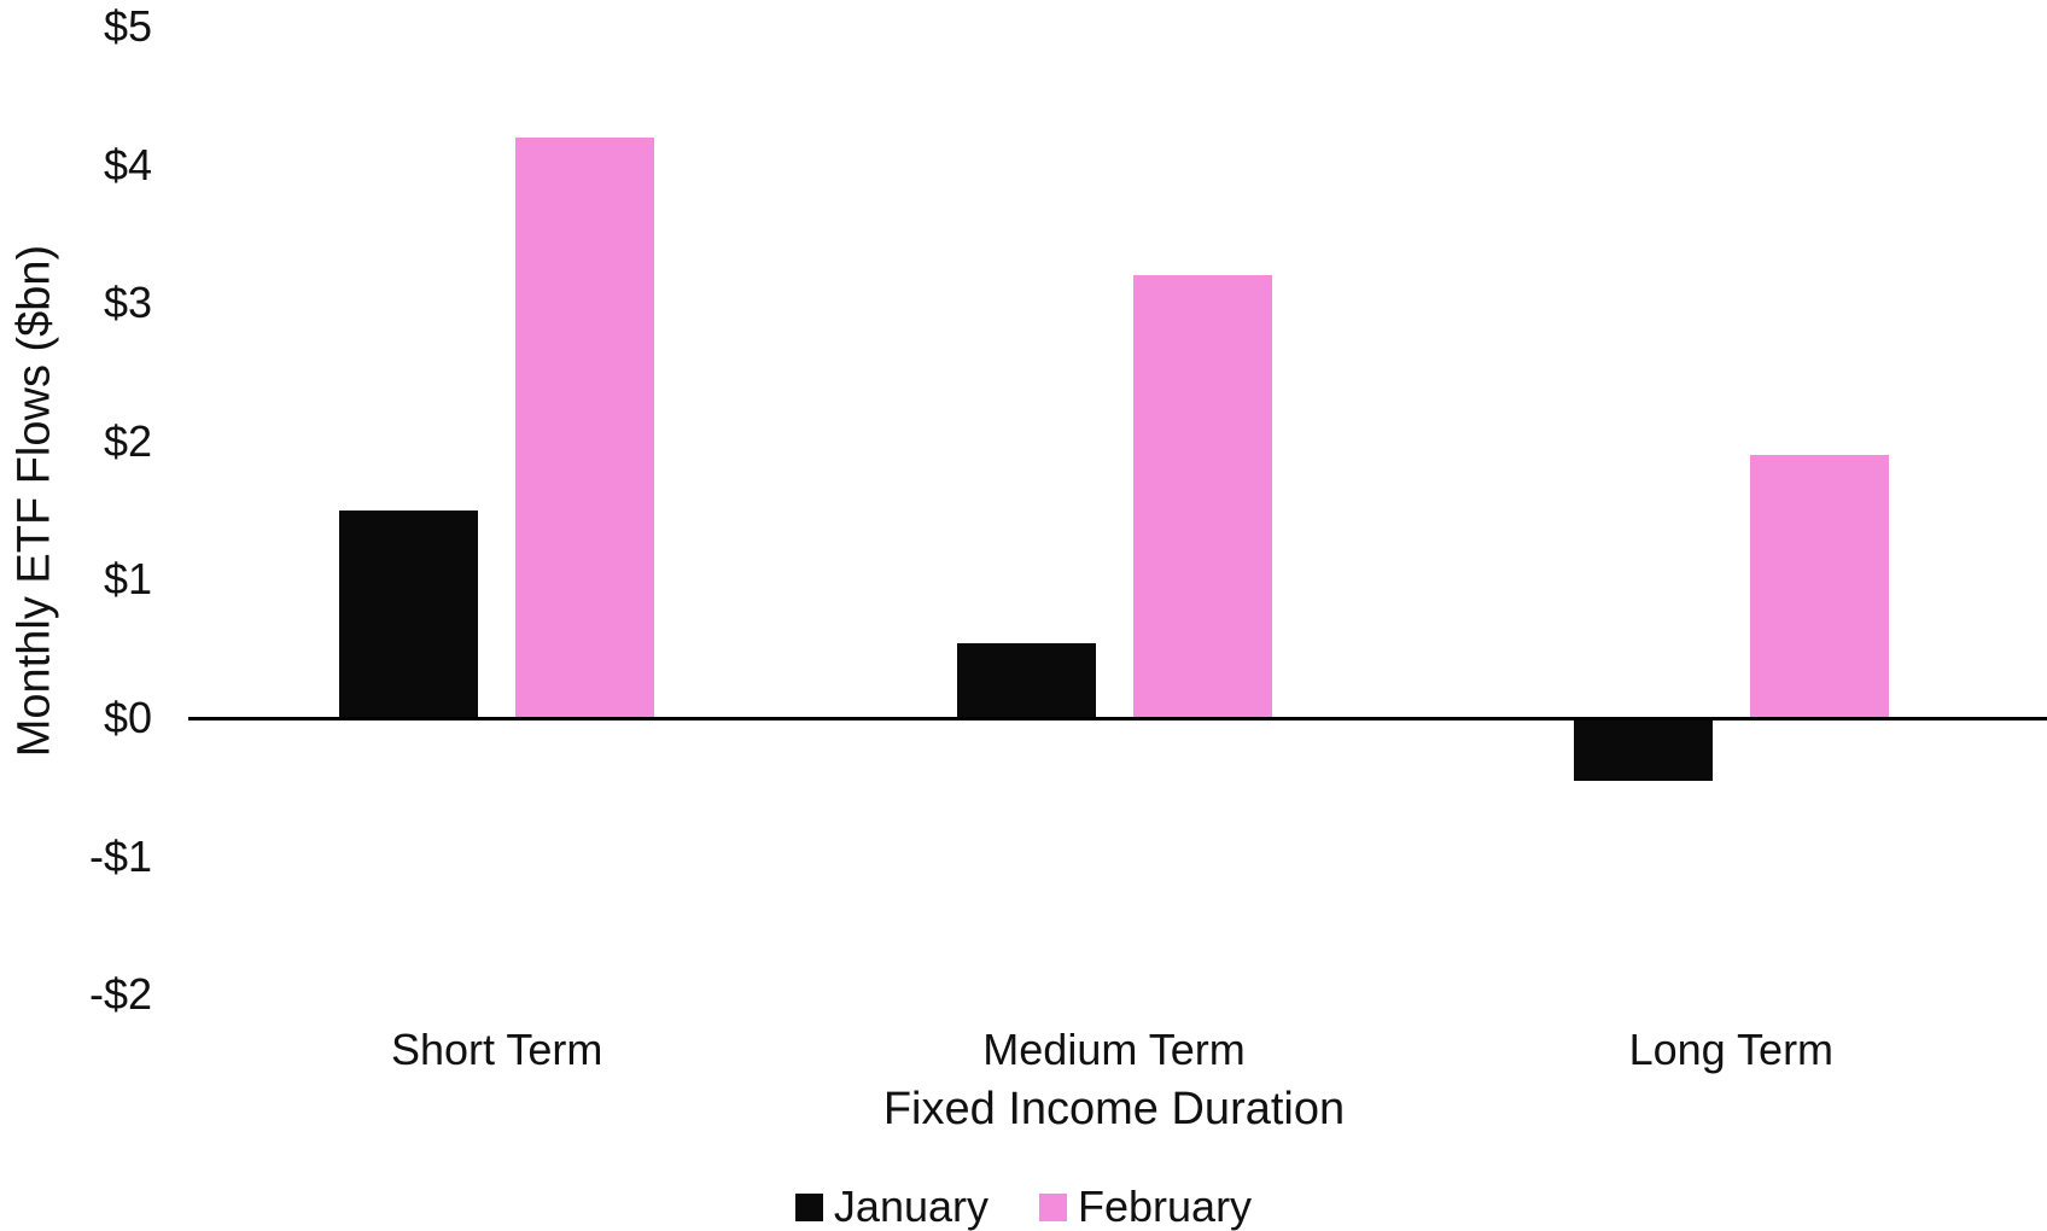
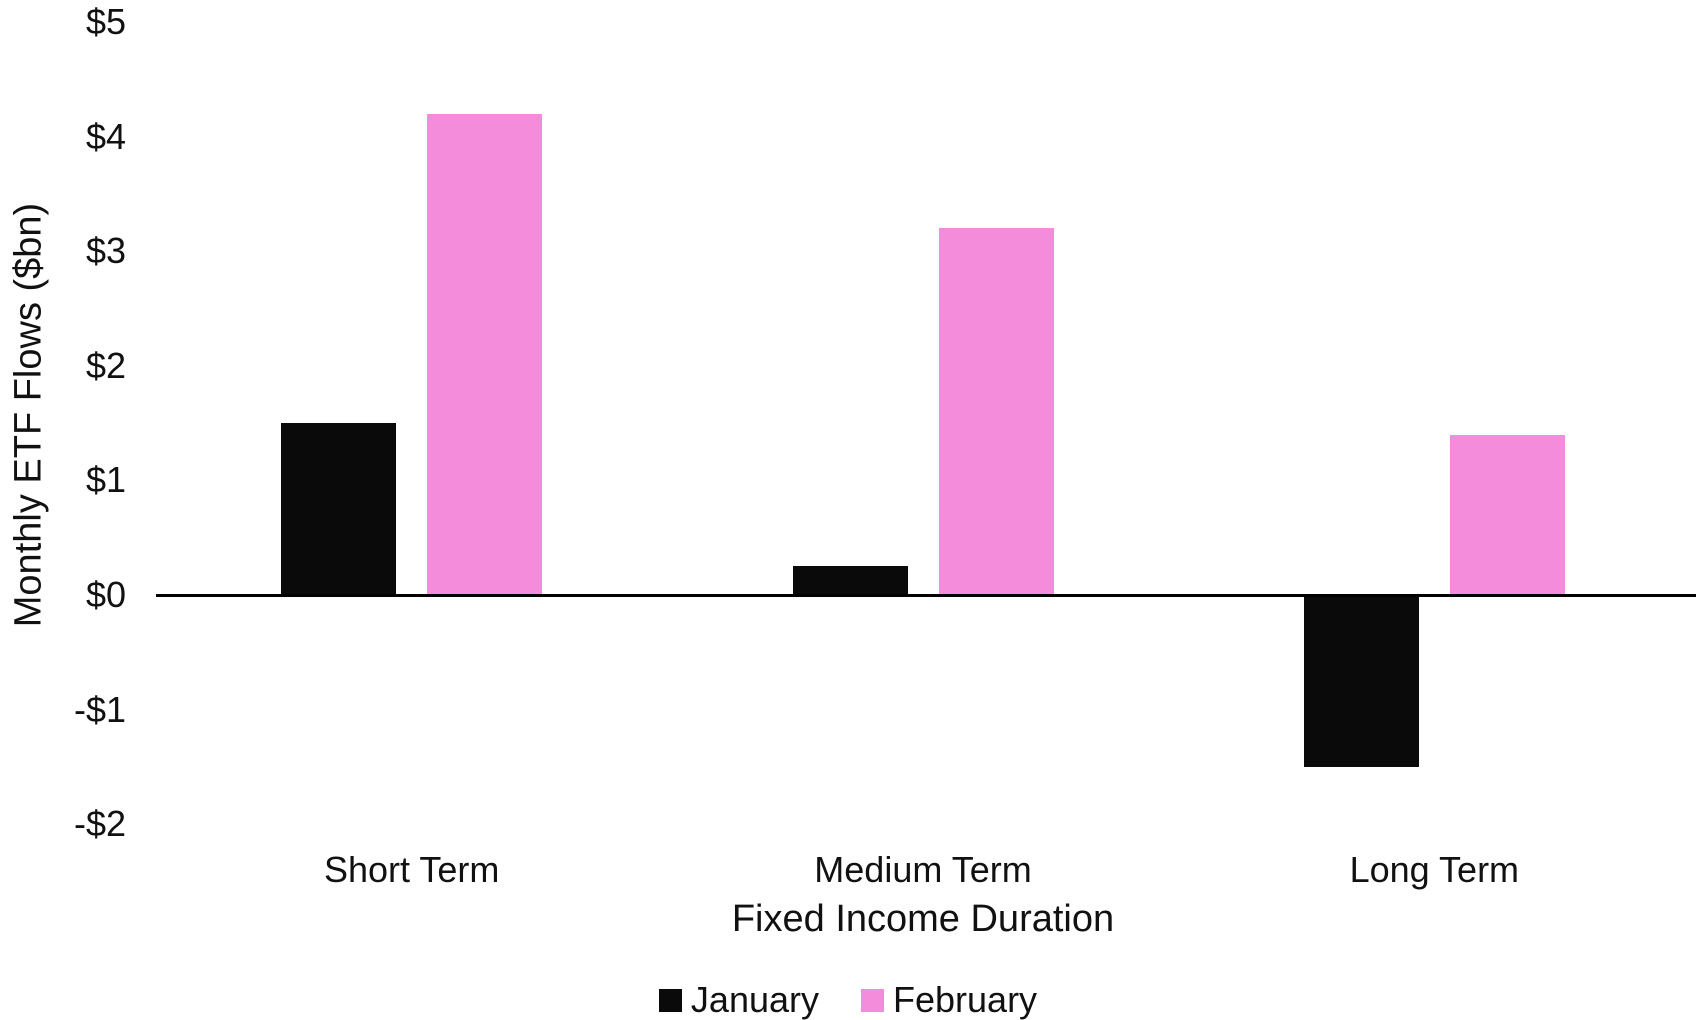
January/Medium Term: $0.54 -> $0.25
January/Long Term: -$0.45 -> -$1.50
February/Long Term: $1.9 -> $1.4
